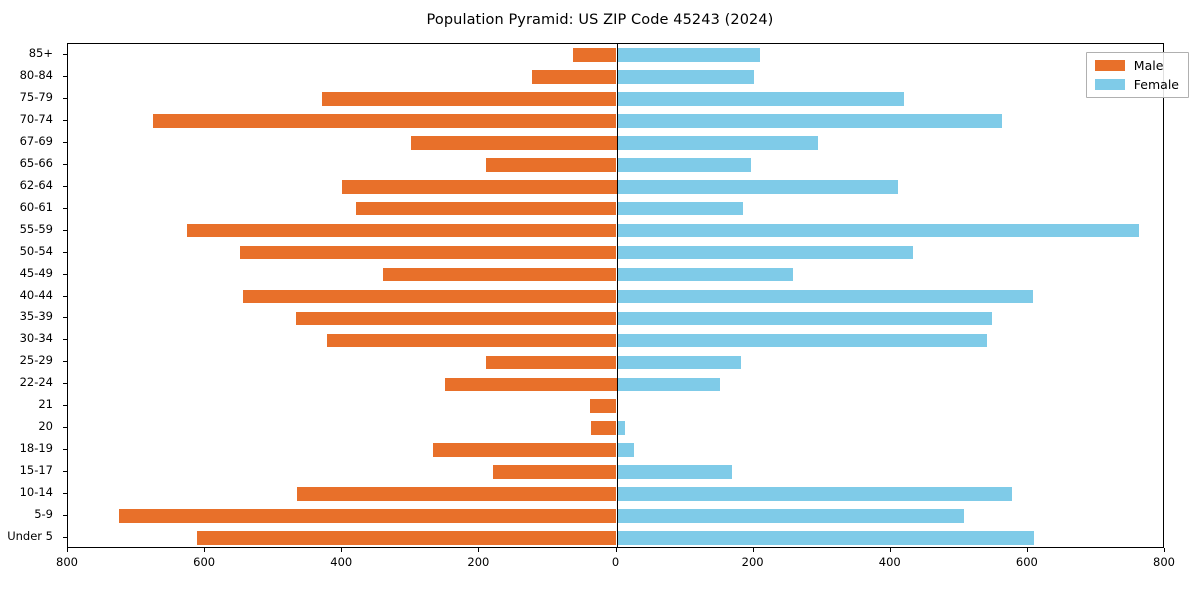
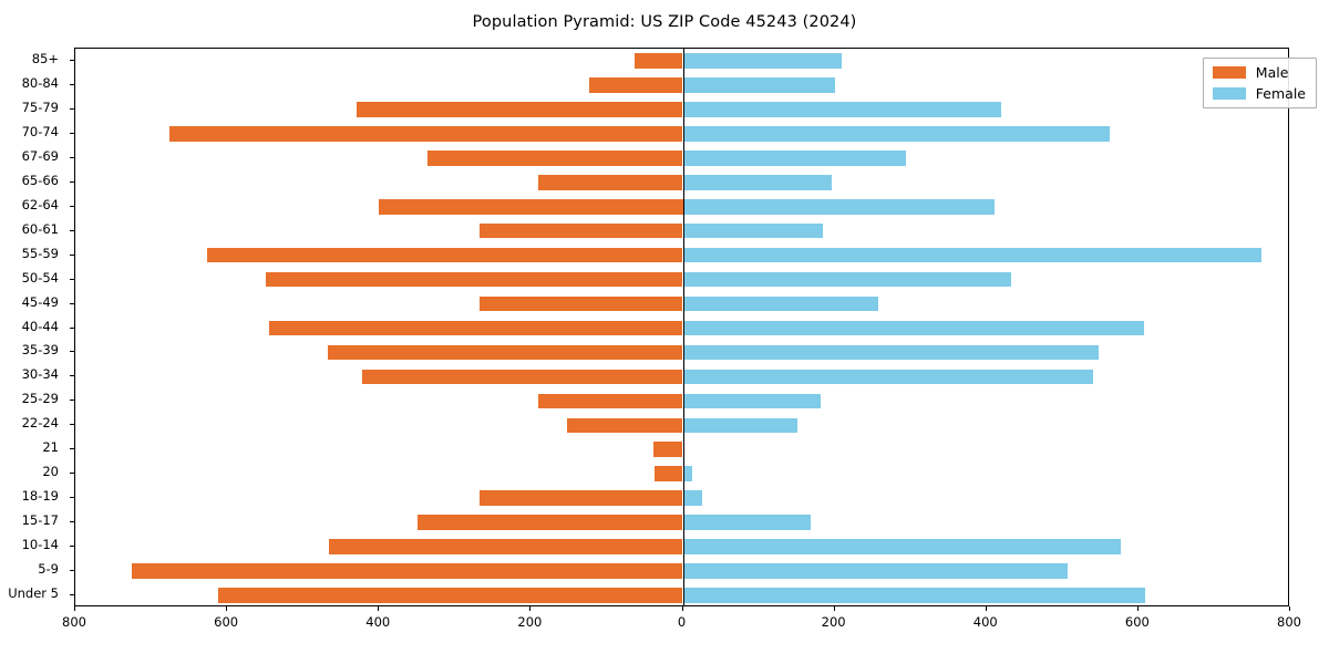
Male/67-69: 300 -> 340
Male/60-61: 380 -> 270
Male/45-49: 340 -> 270
Male/22-24: 250 -> 150
Male/15-17: 180 -> 350
